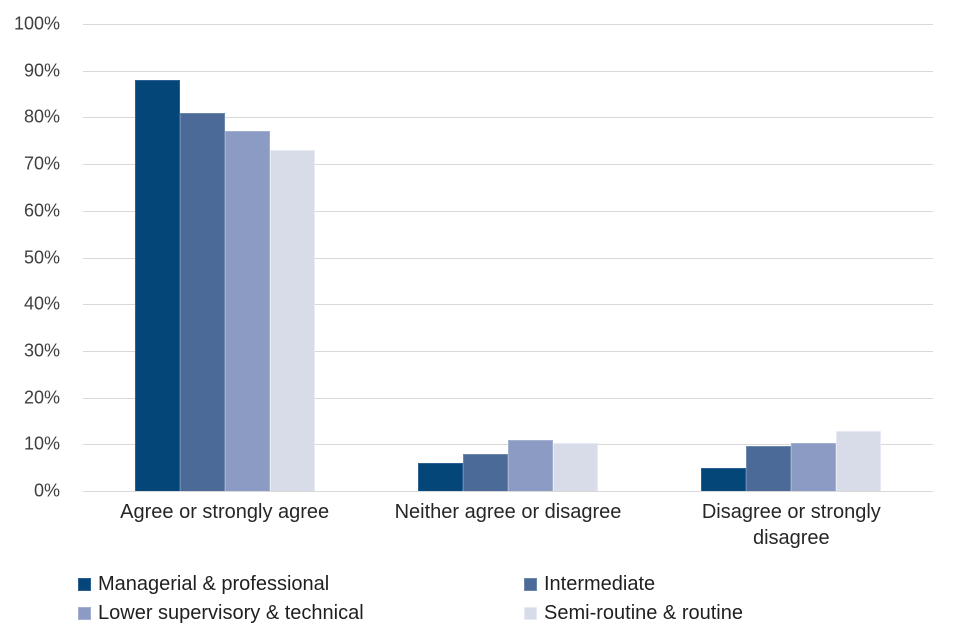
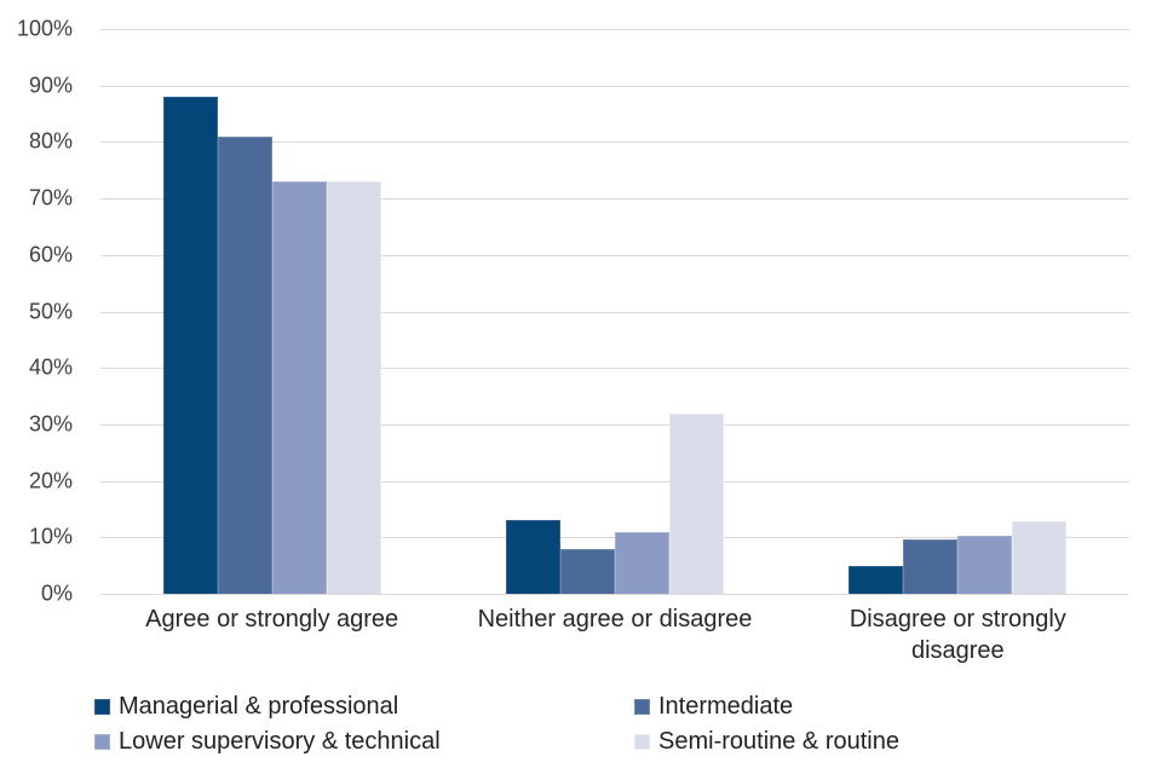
Lower supervisory & technical/Agree or strongly agree: 77% -> 73%
Managerial & professional/Neither agree or disagree: 6% -> 13%
Semi-routine & routine/Neither agree or disagree: 10% -> 32%
